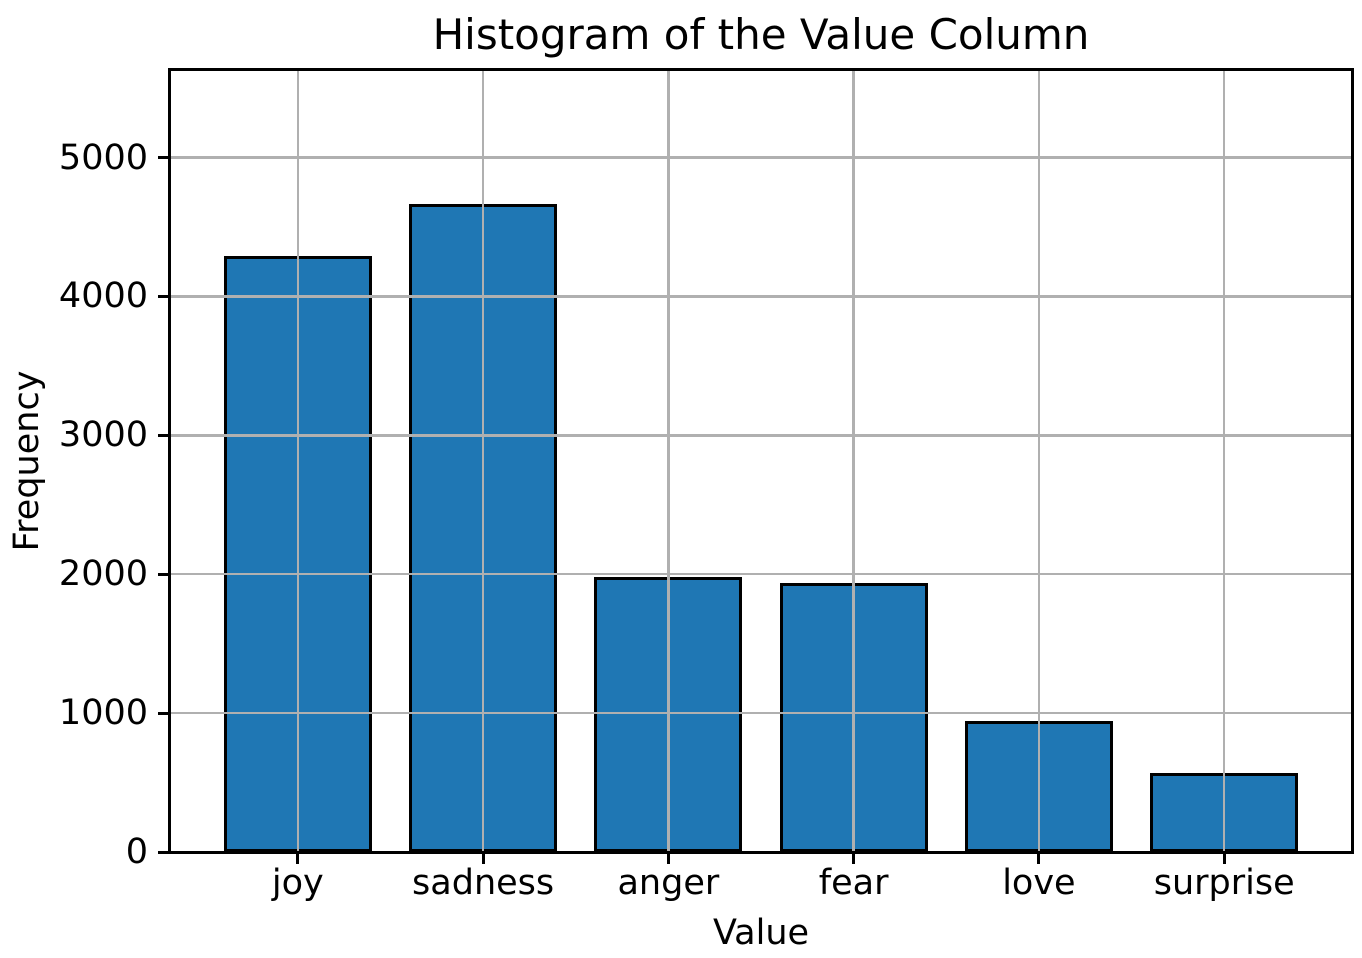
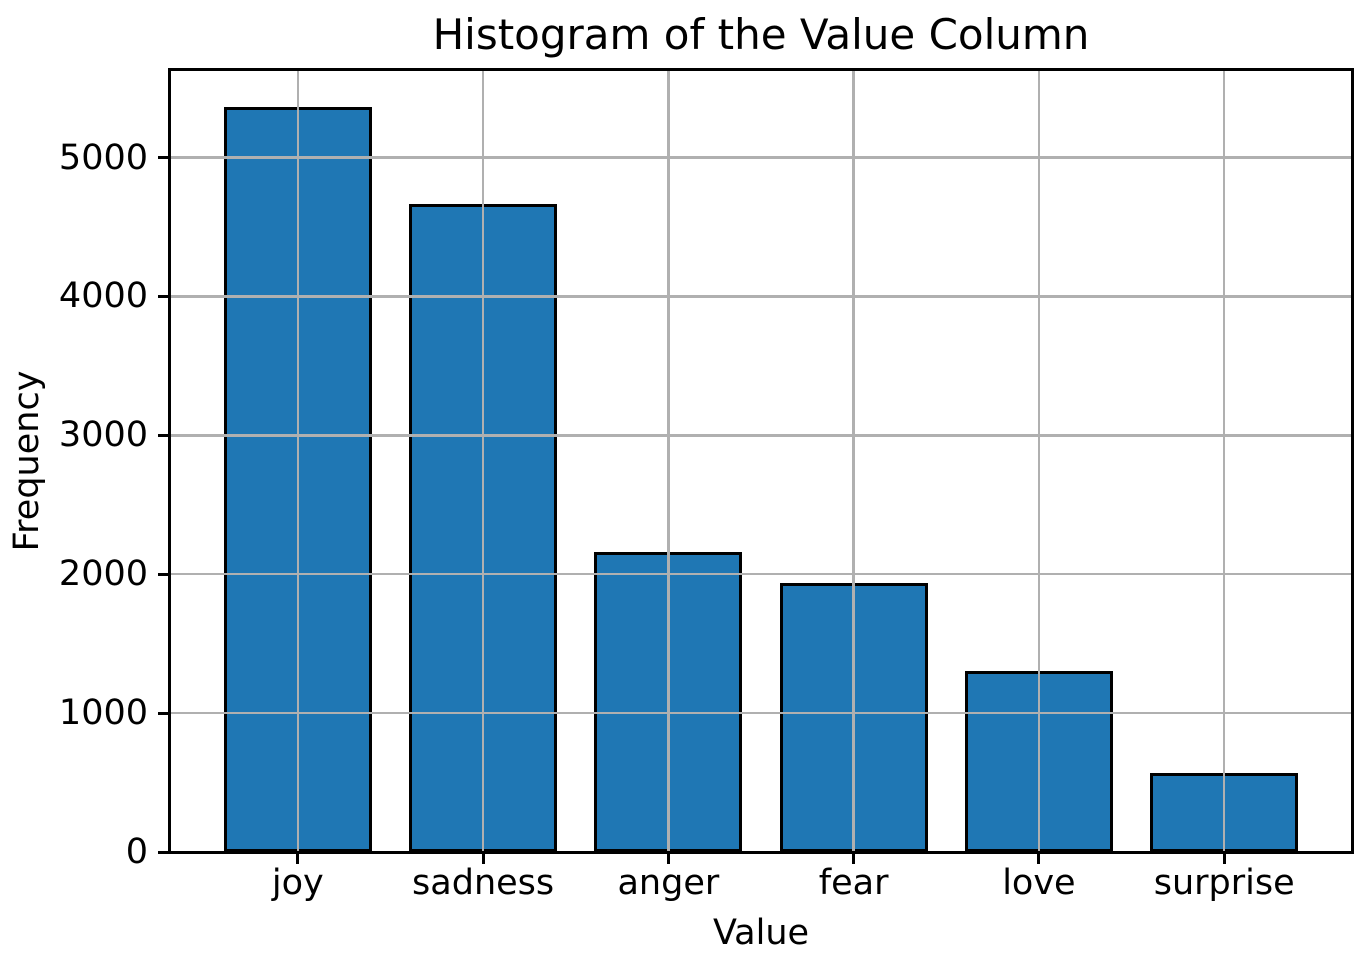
joy: 4290 -> 5360
anger: 1980 -> 2160
love: 940 -> 1300
